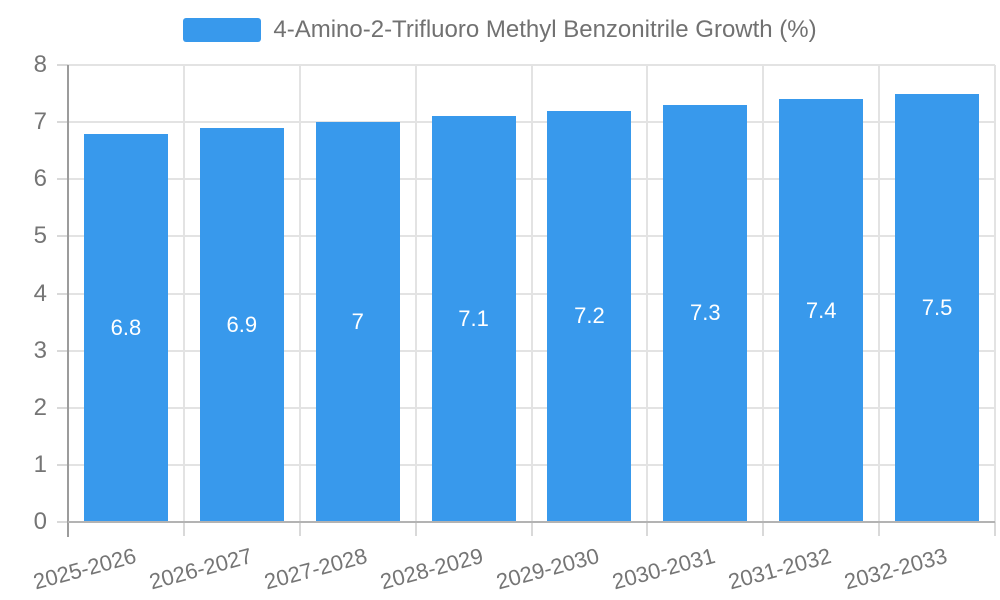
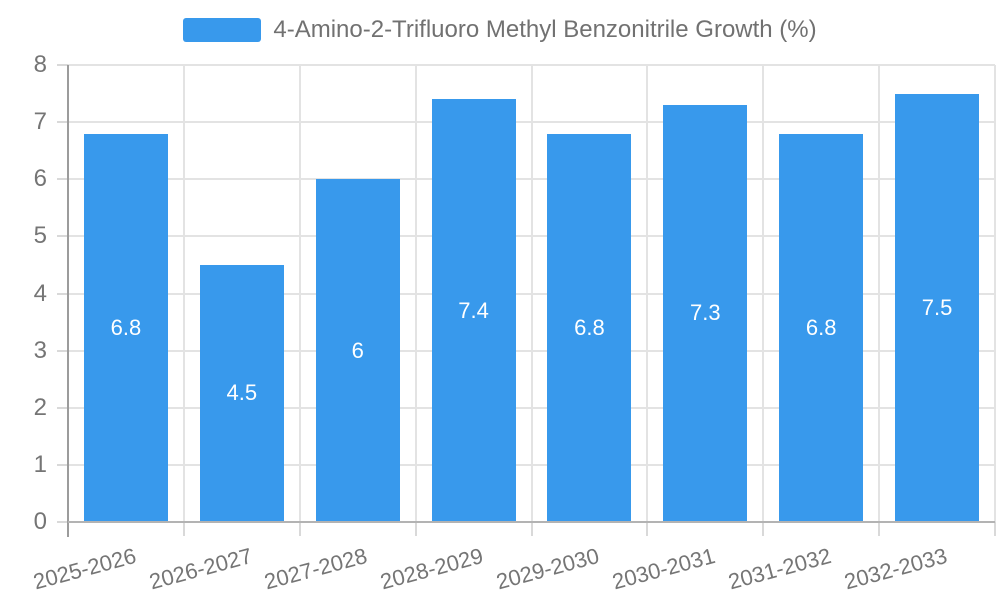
2026-2027: 6.9 -> 4.5
2027-2028: 7 -> 6
2028-2029: 7.1 -> 7.4
2029-2030: 7.2 -> 6.8
2031-2032: 7.4 -> 6.8
